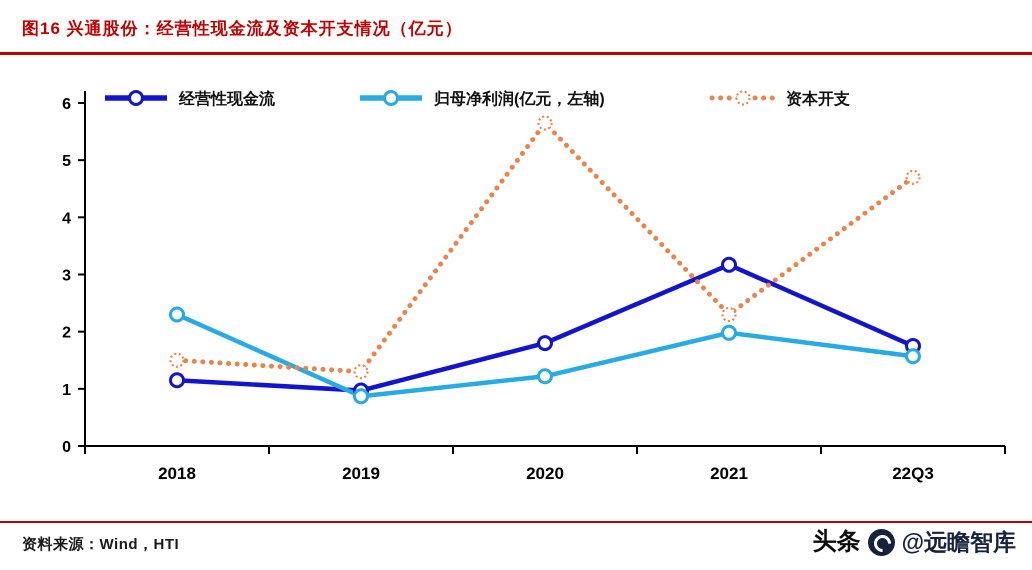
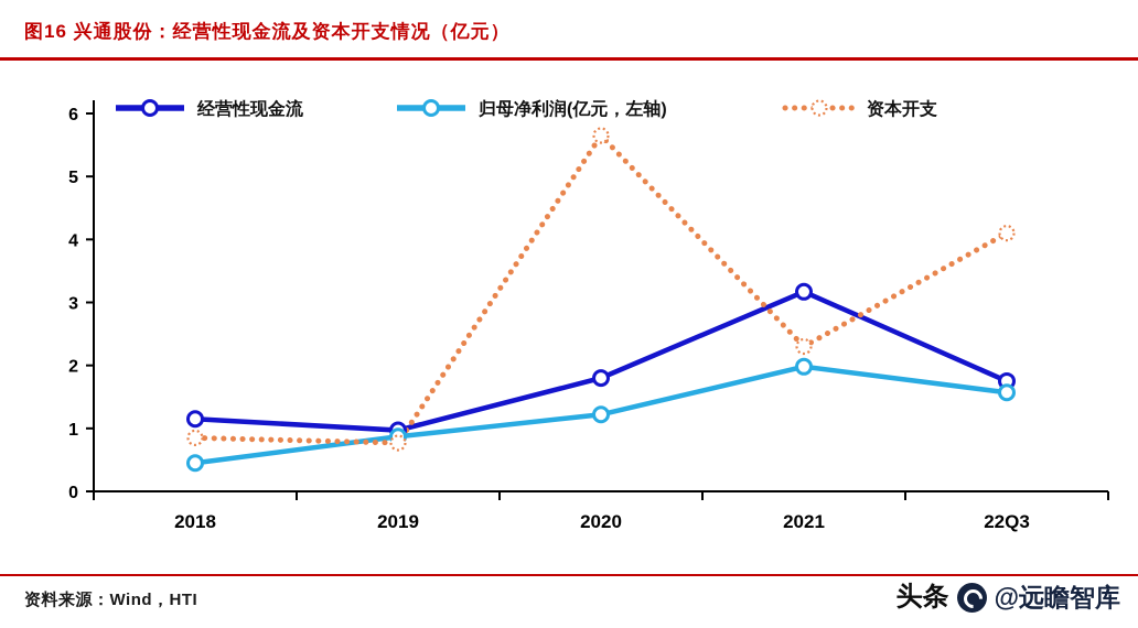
归母净利润(亿元，左轴)/2018: 2.3 -> 0.5
资本开支/2018: 1.5 -> 0.8
资本开支/2019: 1.3 -> 0.8
资本开支/22Q3: 4.7 -> 4.1
